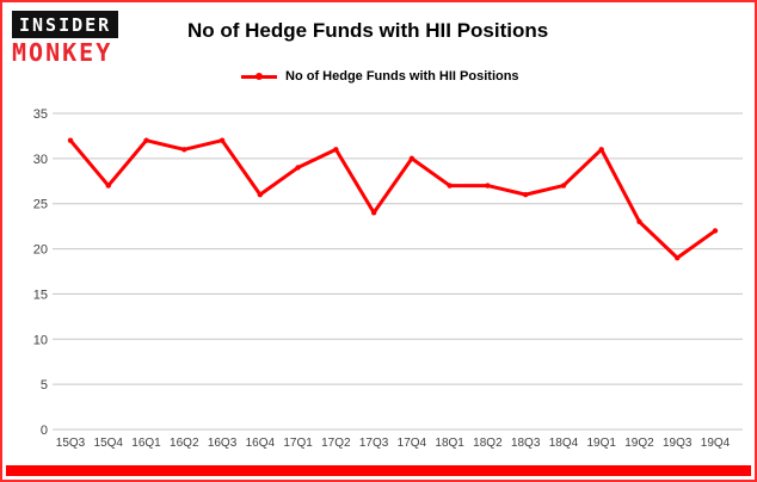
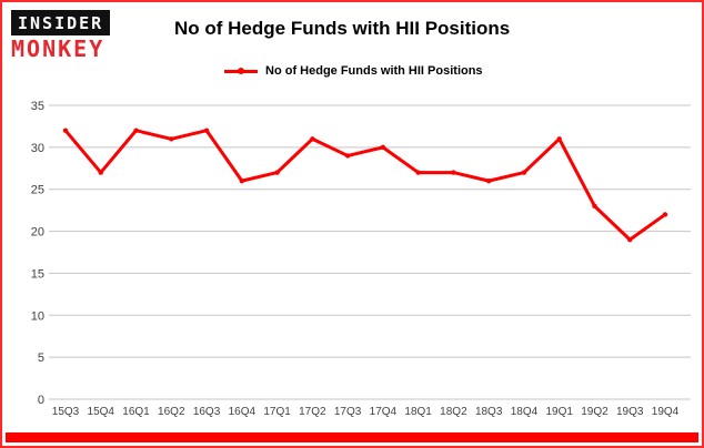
17Q1: 29 -> 27
17Q3: 24 -> 29
